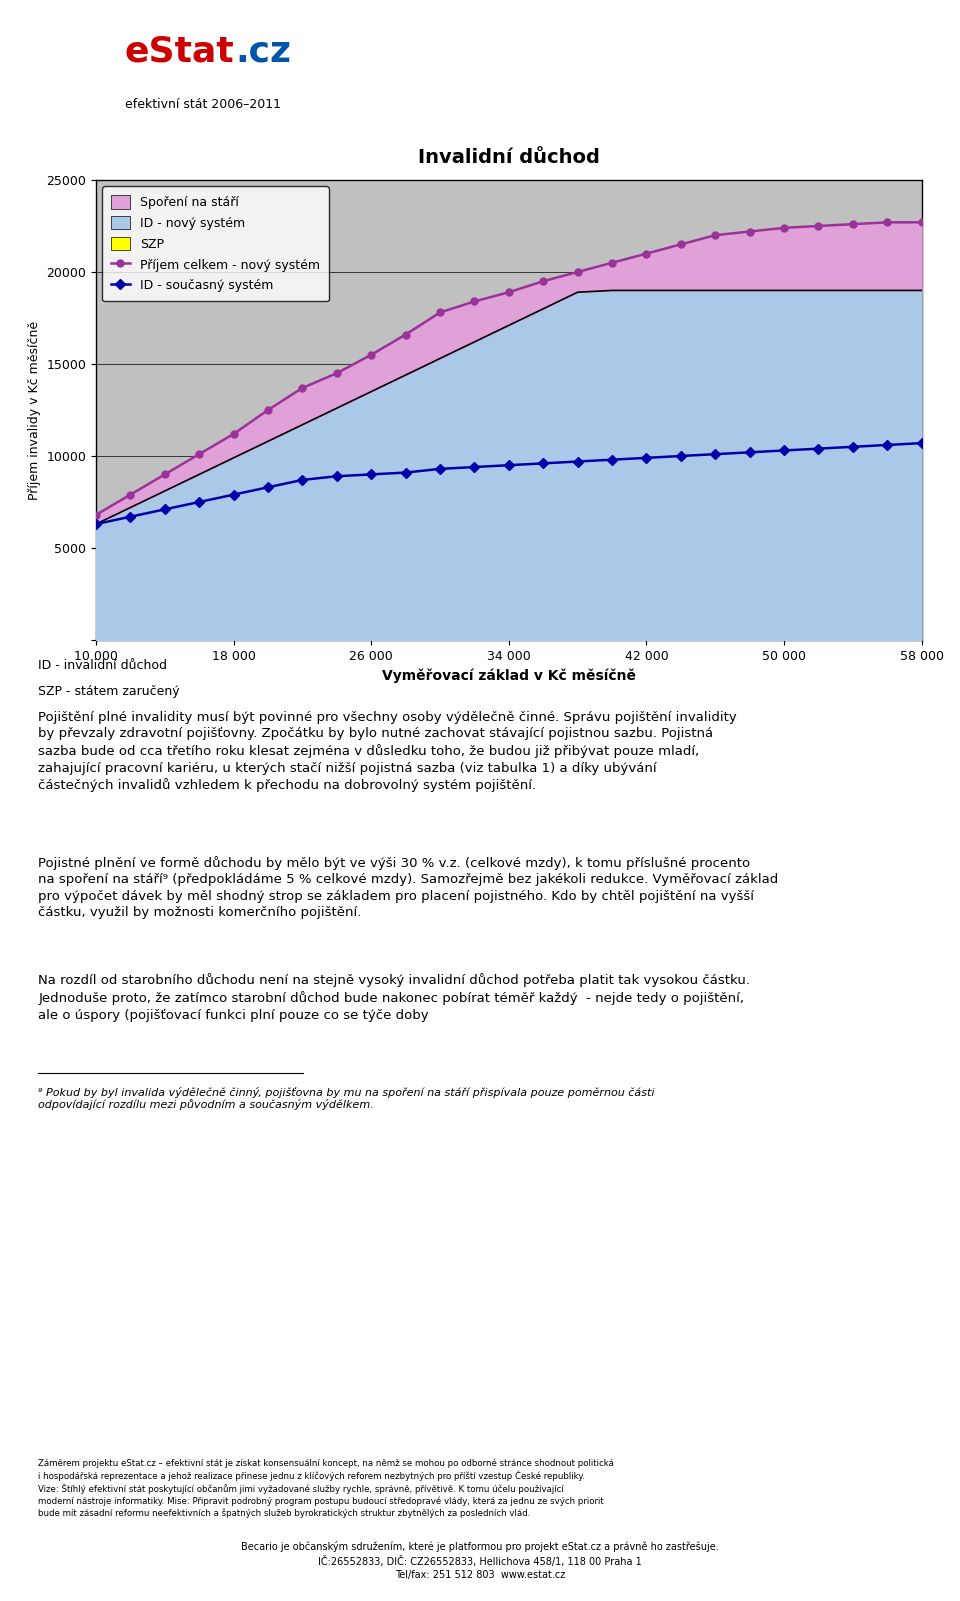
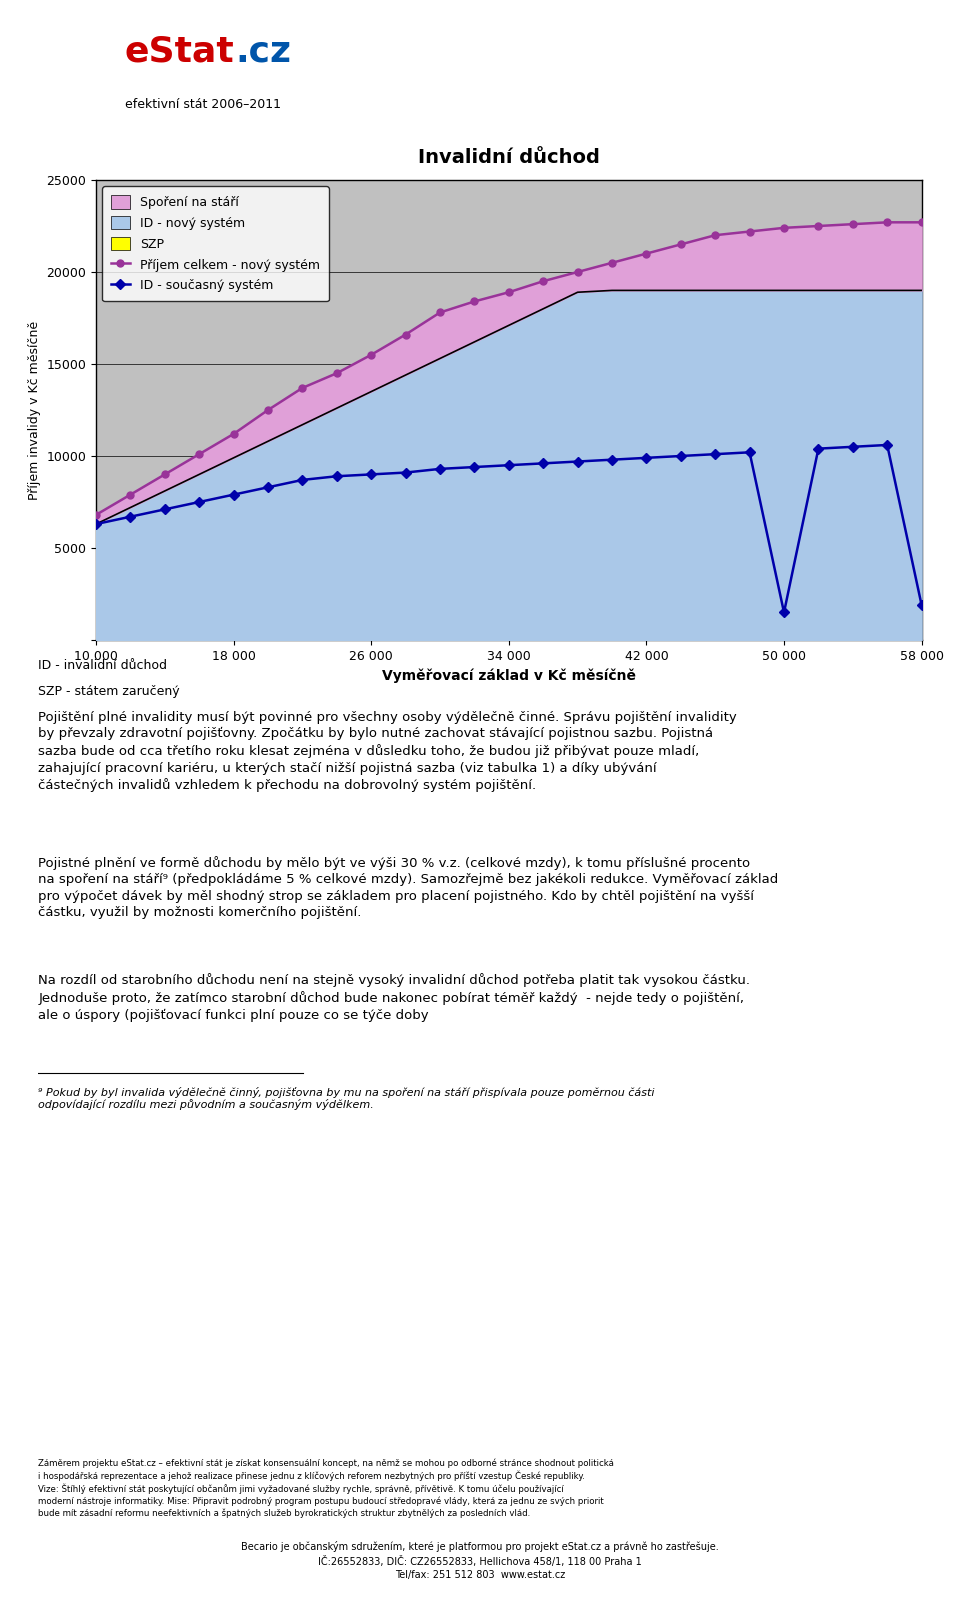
ID - současný systém/50 000: 10300 -> 1500
ID - současný systém/58 000: 10700 -> 1900
